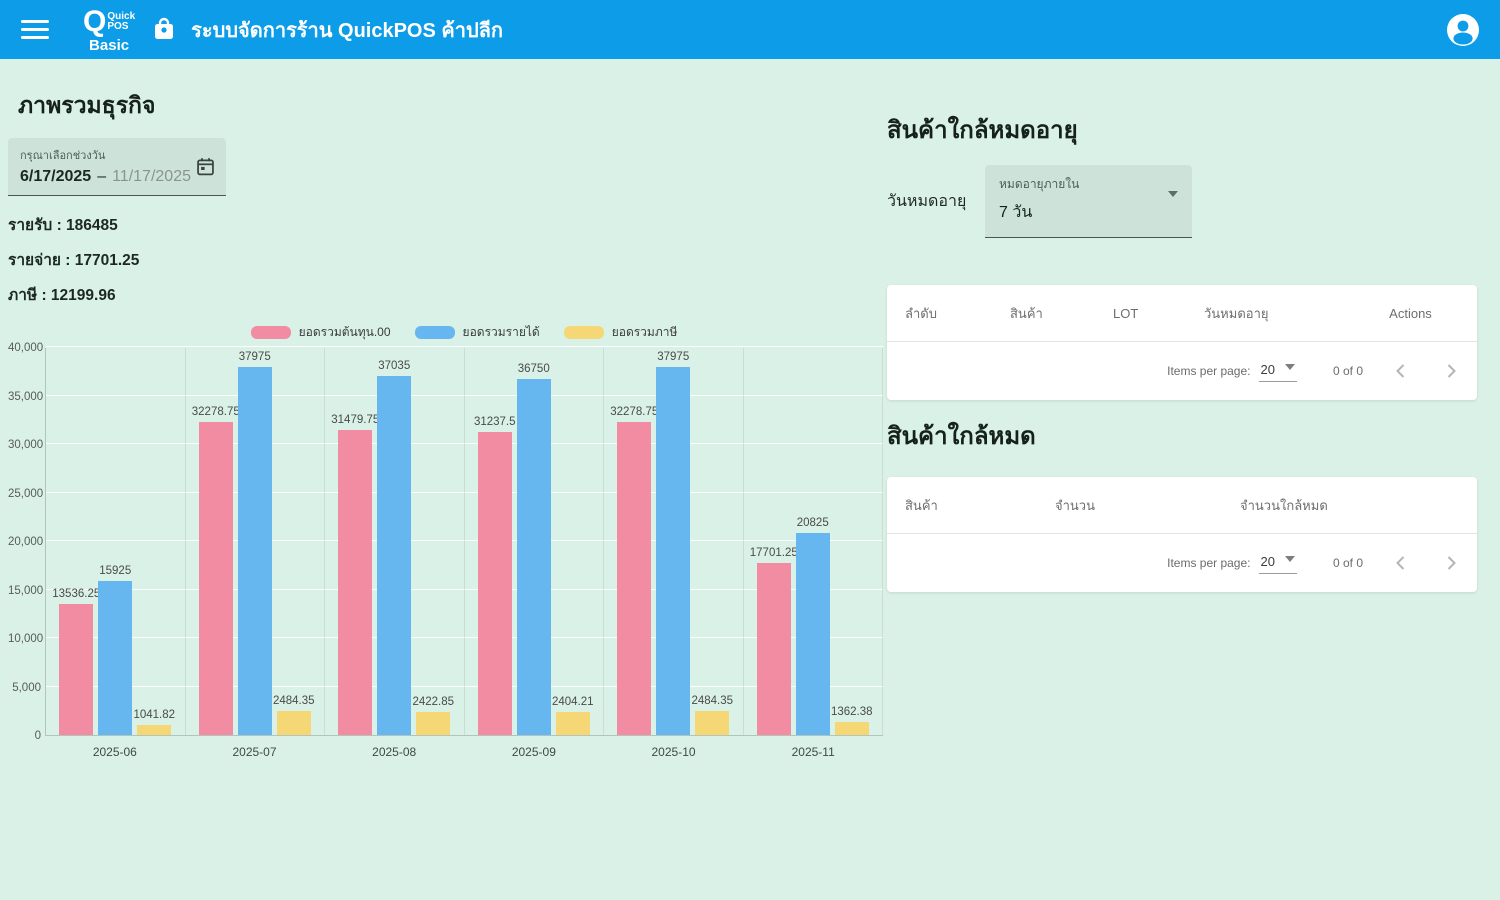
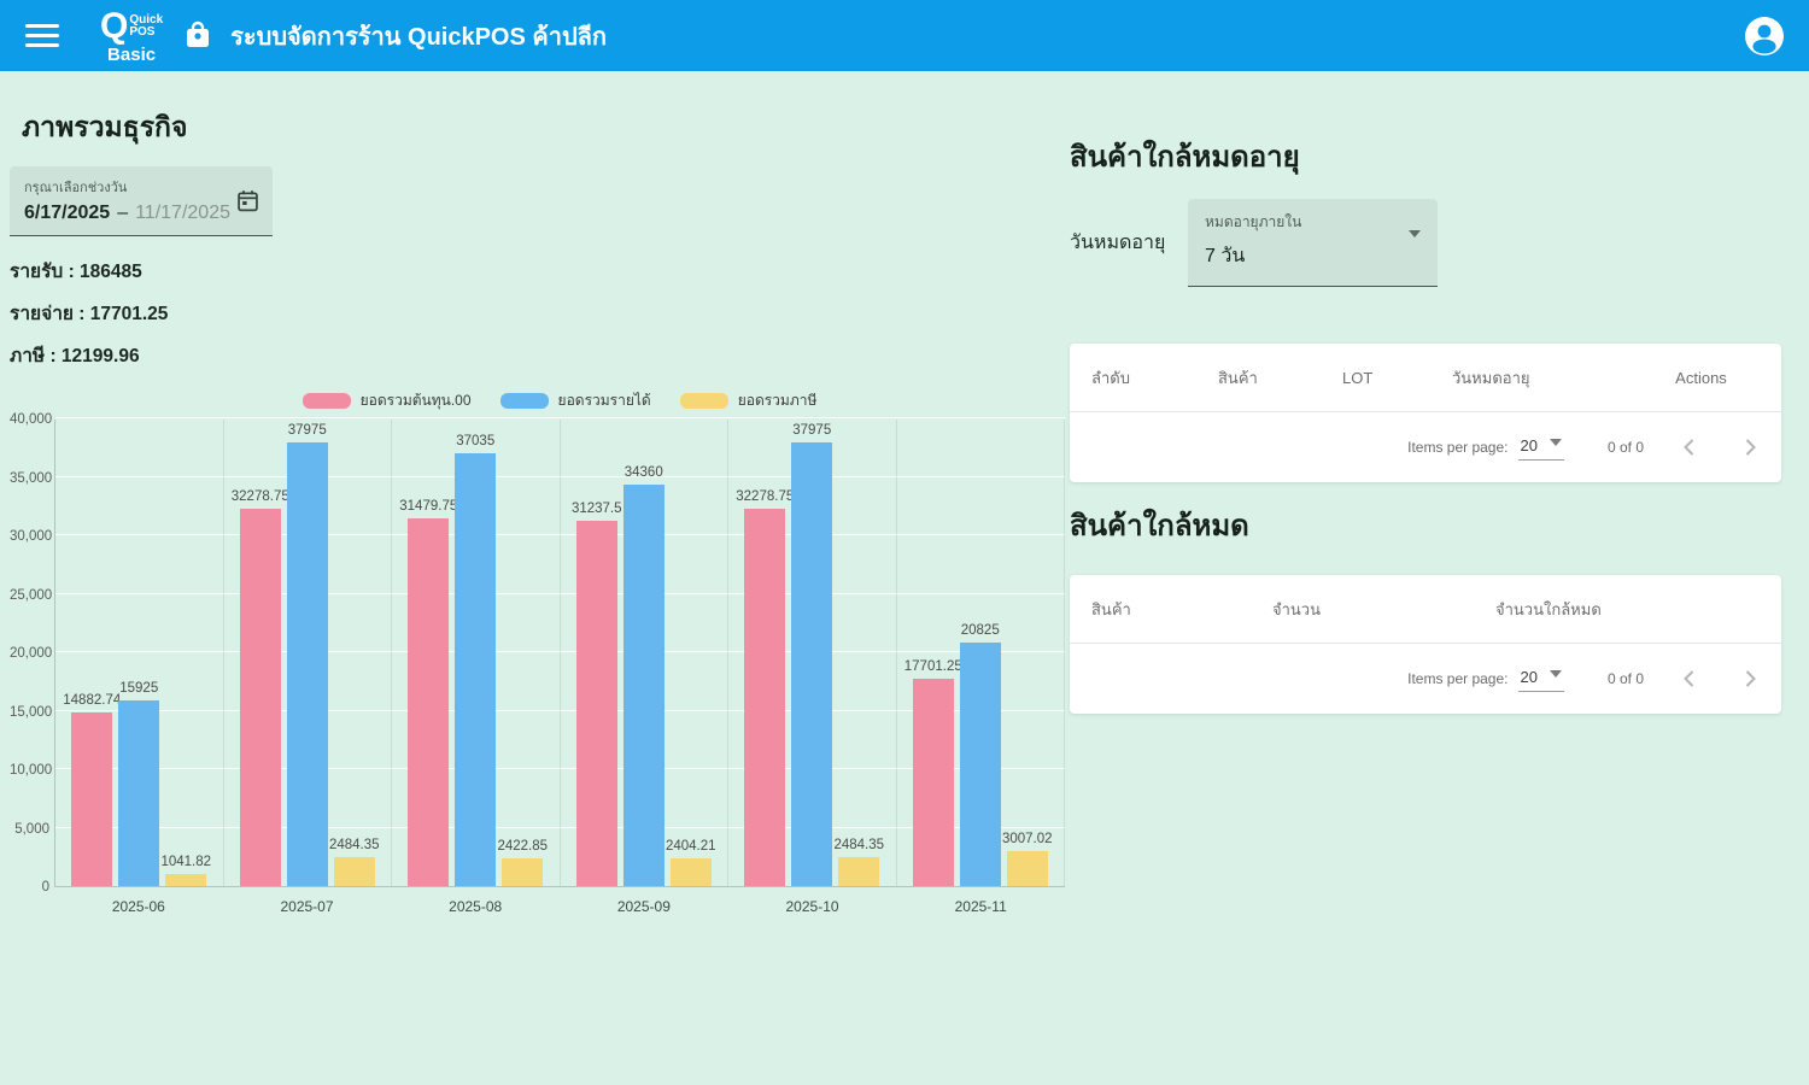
ยอดรวมต้นทุน.00/2025-06: 13536.25 -> 14882.74
ยอดรวมรายได้/2025-09: 36750 -> 34360
ยอดรวมภาษี/2025-11: 1362.38 -> 3007.02
